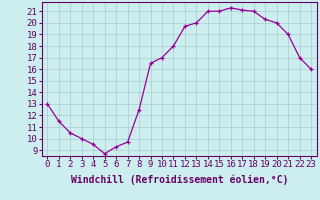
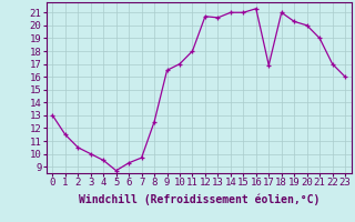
12: 19.7 -> 20.7
13: 20.0 -> 20.6
17: 21.1 -> 16.9
